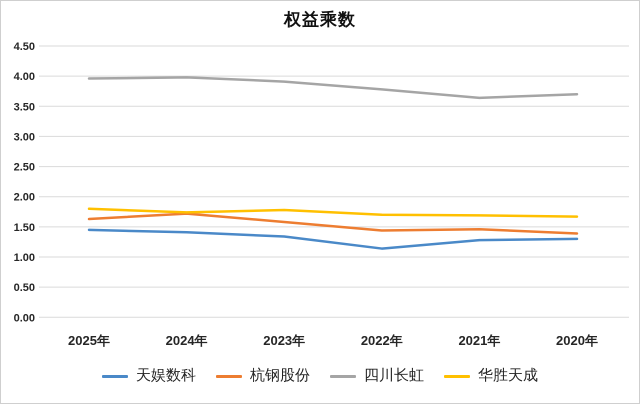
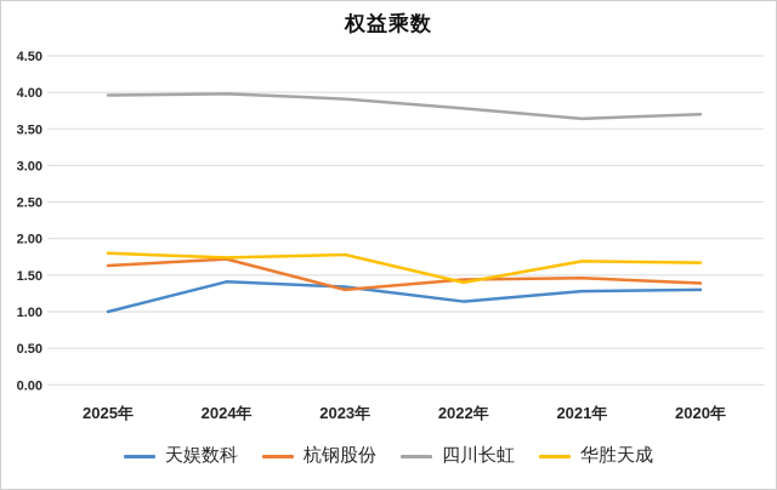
天娱数科/2025年: 1.4 -> 1.0
杭钢股份/2023年: 1.6 -> 1.3
华胜天成/2022年: 1.7 -> 1.4
